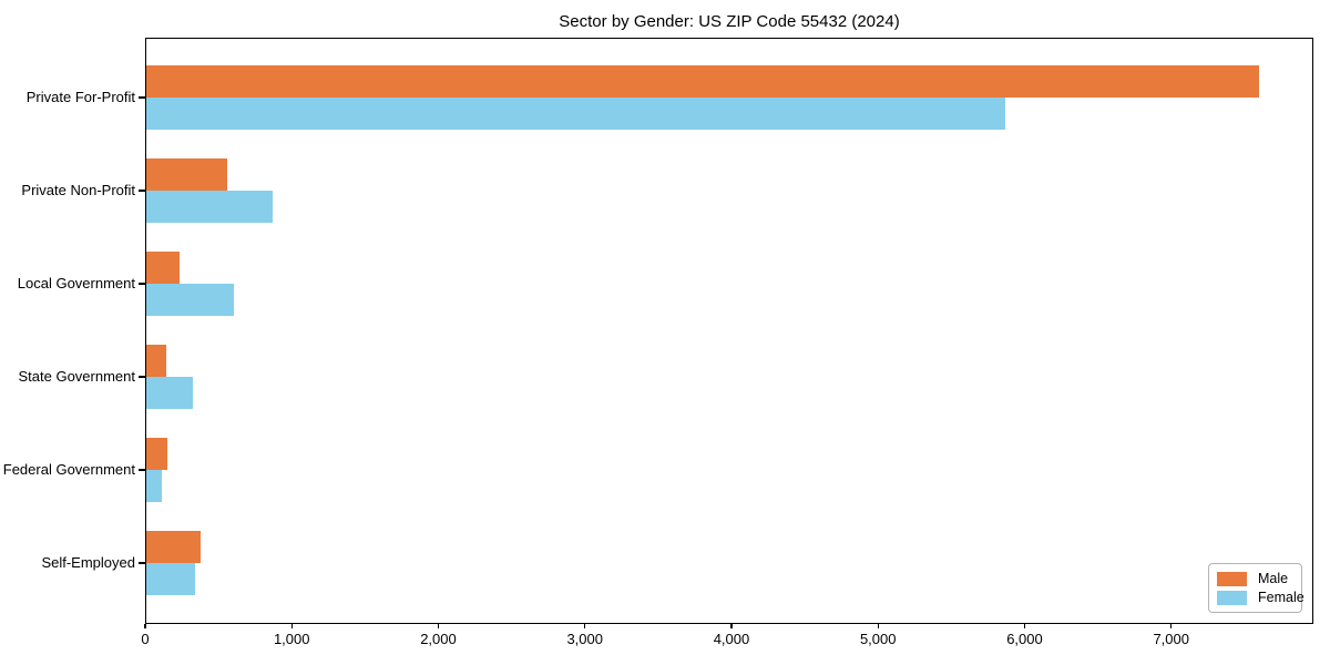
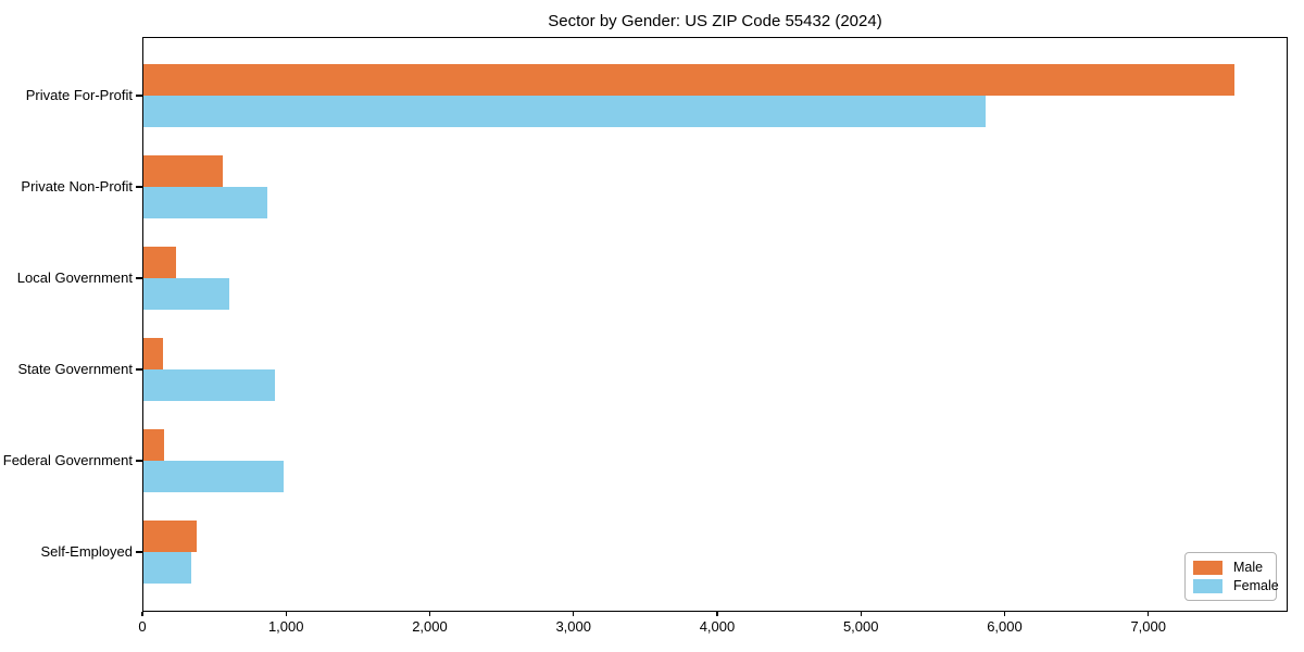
Female/State Government: 320 -> 920
Female/Federal Government: 110 -> 980
